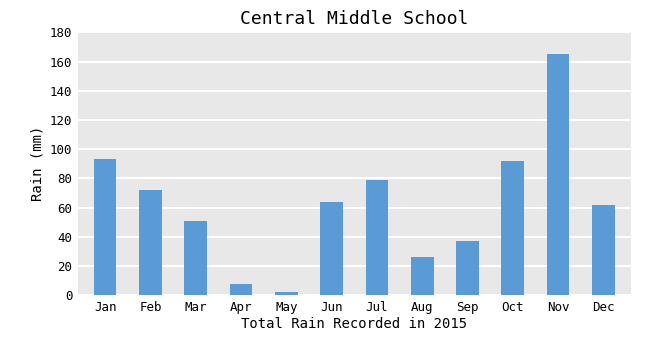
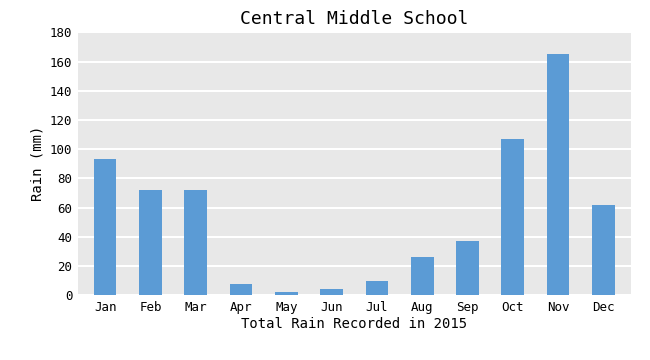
Mar: 51 -> 72
Jun: 64 -> 4
Jul: 79 -> 10
Oct: 92 -> 107
